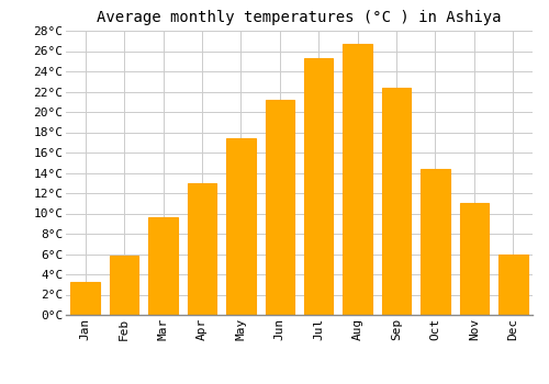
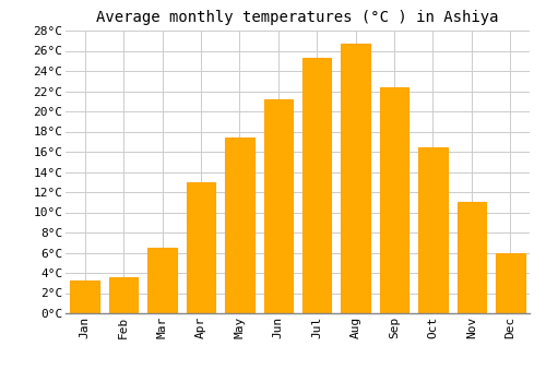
Feb: 5.8°C -> 3.6°C
Mar: 9.6°C -> 6.5°C
Oct: 14.4°C -> 16.4°C
